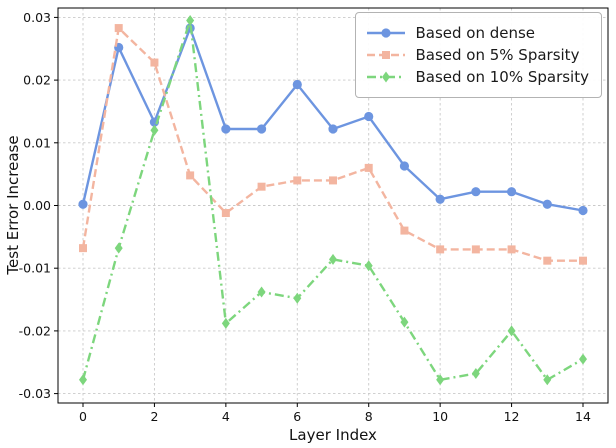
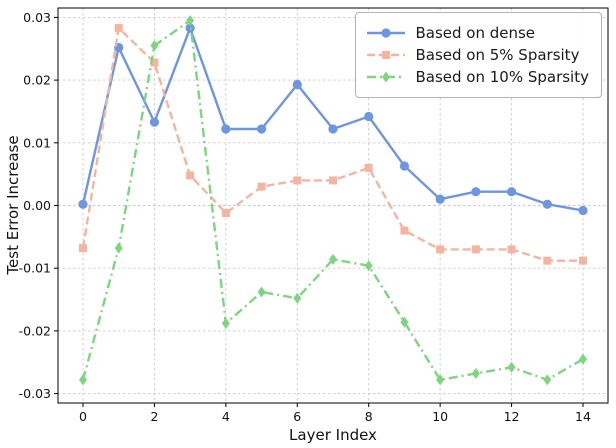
Based on 10% Sparsity/2: 0.012 -> 0.025
Based on 10% Sparsity/12: -0.020 -> -0.026
